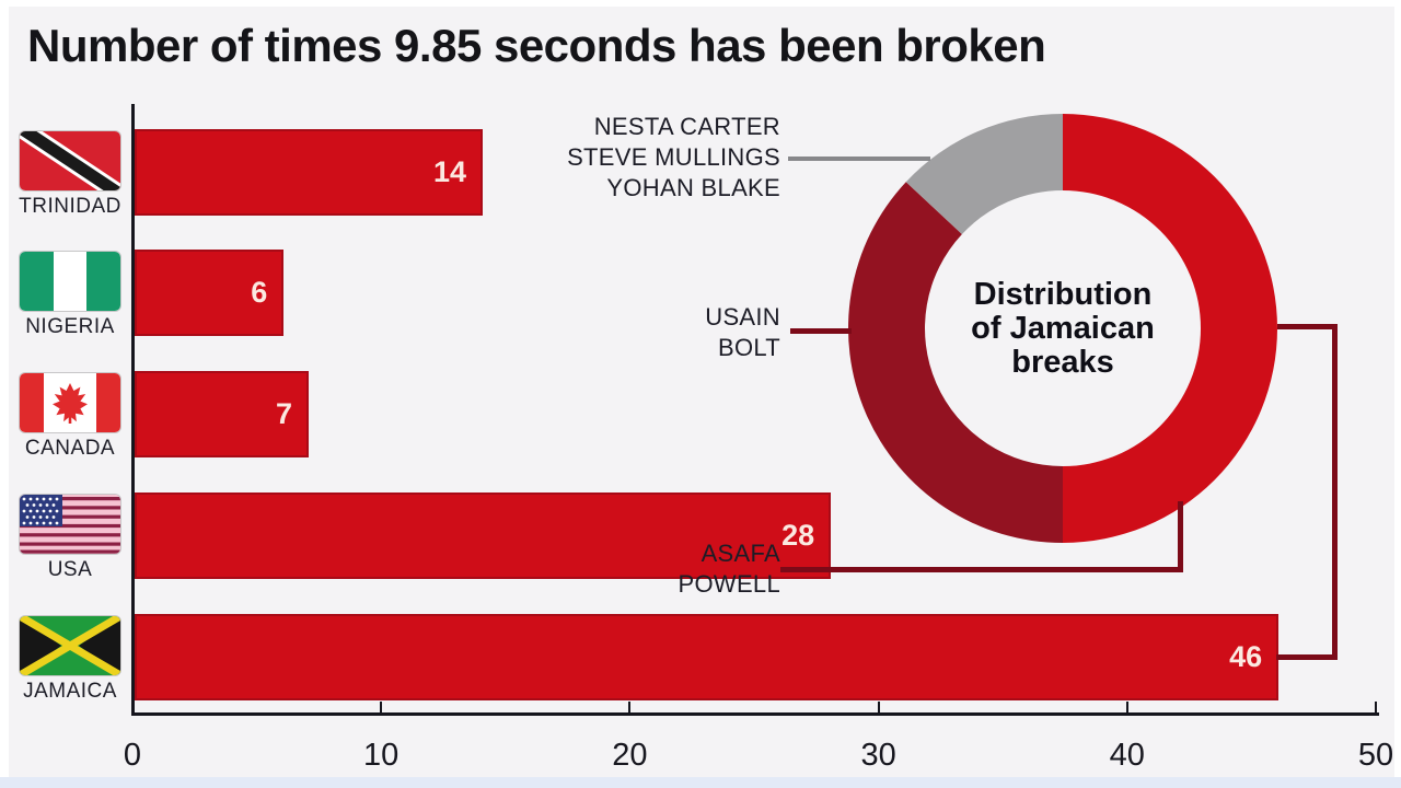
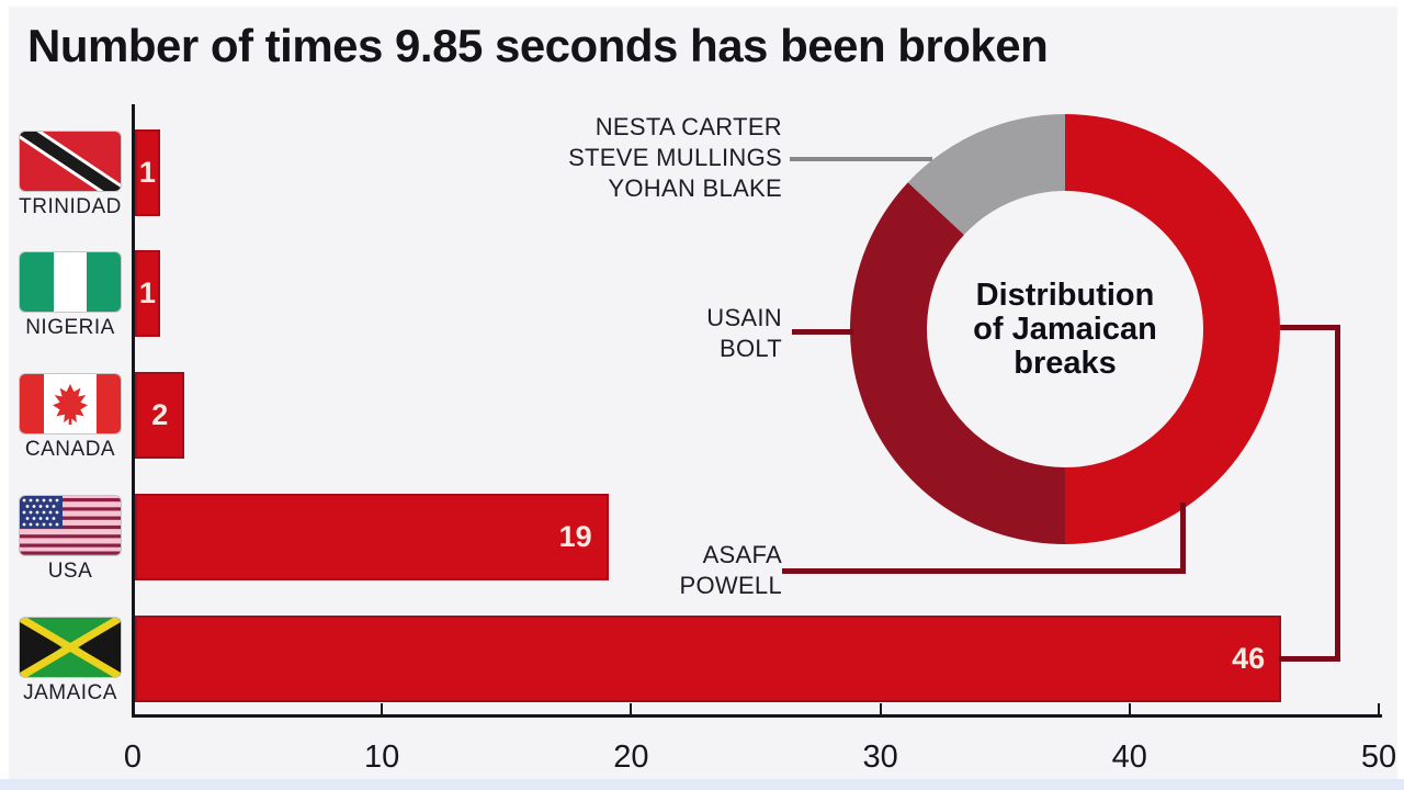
Number of times 9.85 seconds has been broken/TRINIDAD: 14 -> 1
Number of times 9.85 seconds has been broken/NIGERIA: 6 -> 1
Number of times 9.85 seconds has been broken/CANADA: 7 -> 2
Number of times 9.85 seconds has been broken/USA: 28 -> 19
